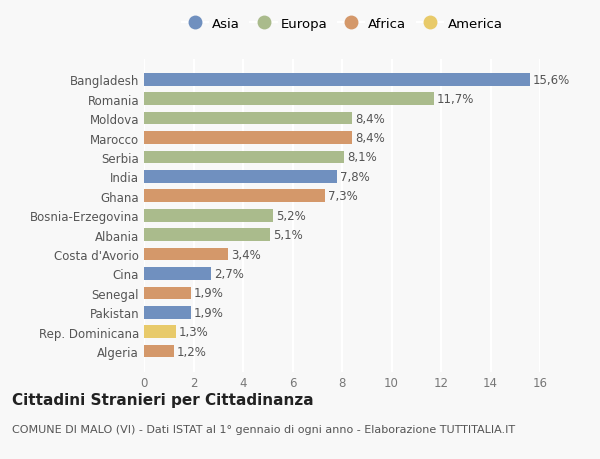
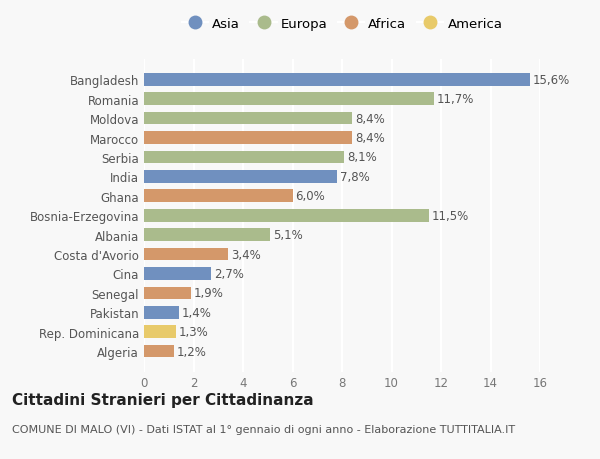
Ghana: 7,3% -> 6,0%
Bosnia-Erzegovina: 5,2% -> 11,5%
Pakistan: 1,9% -> 1,4%
